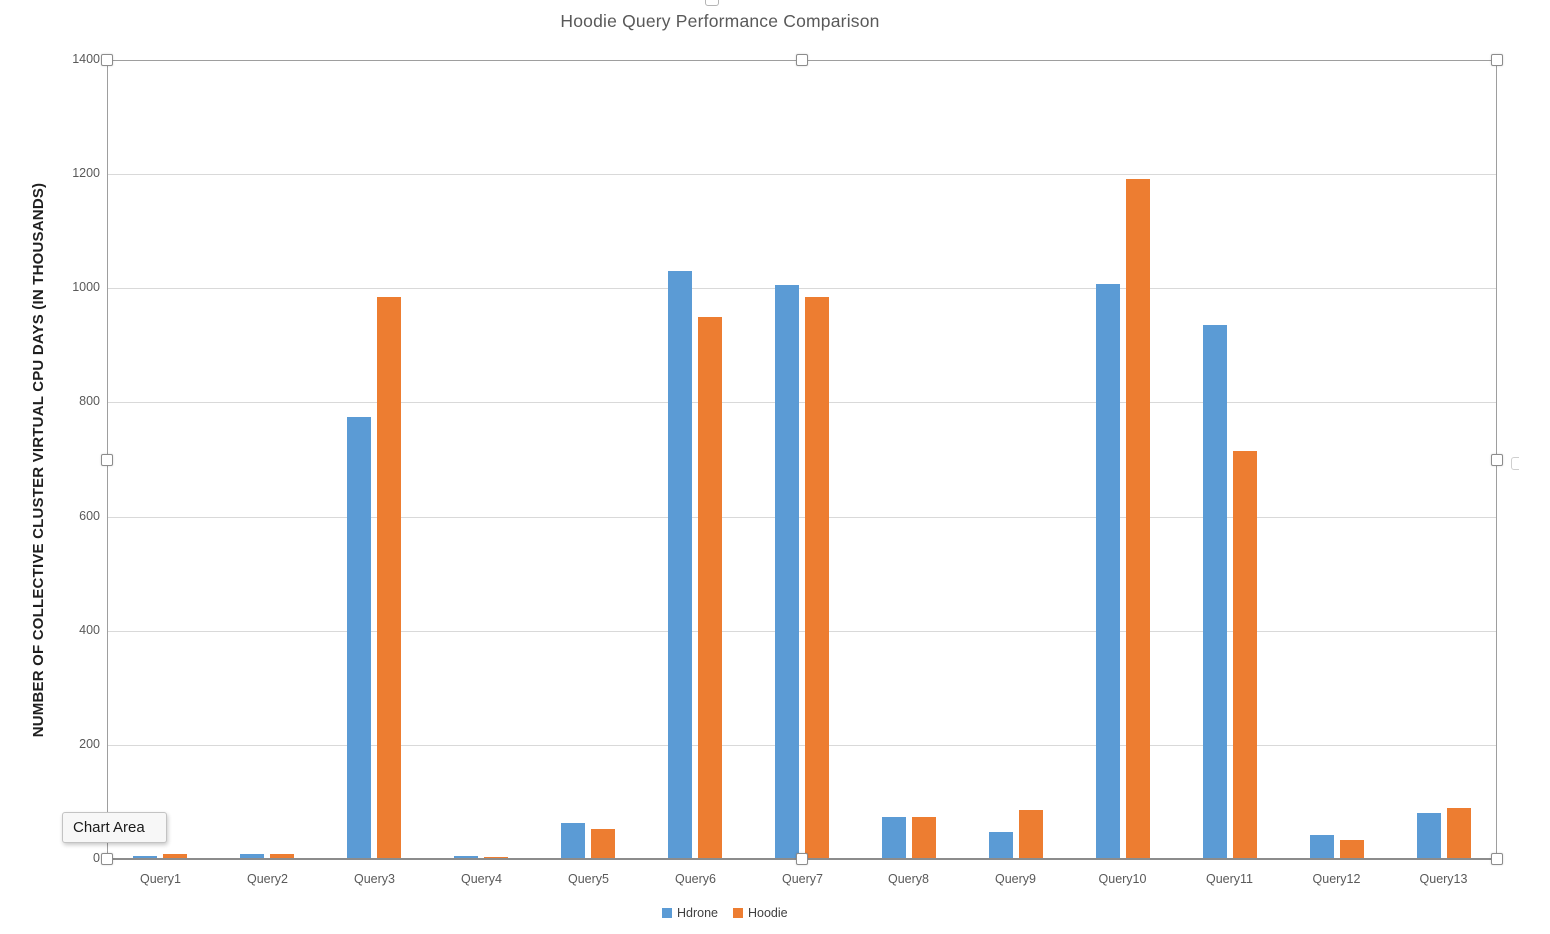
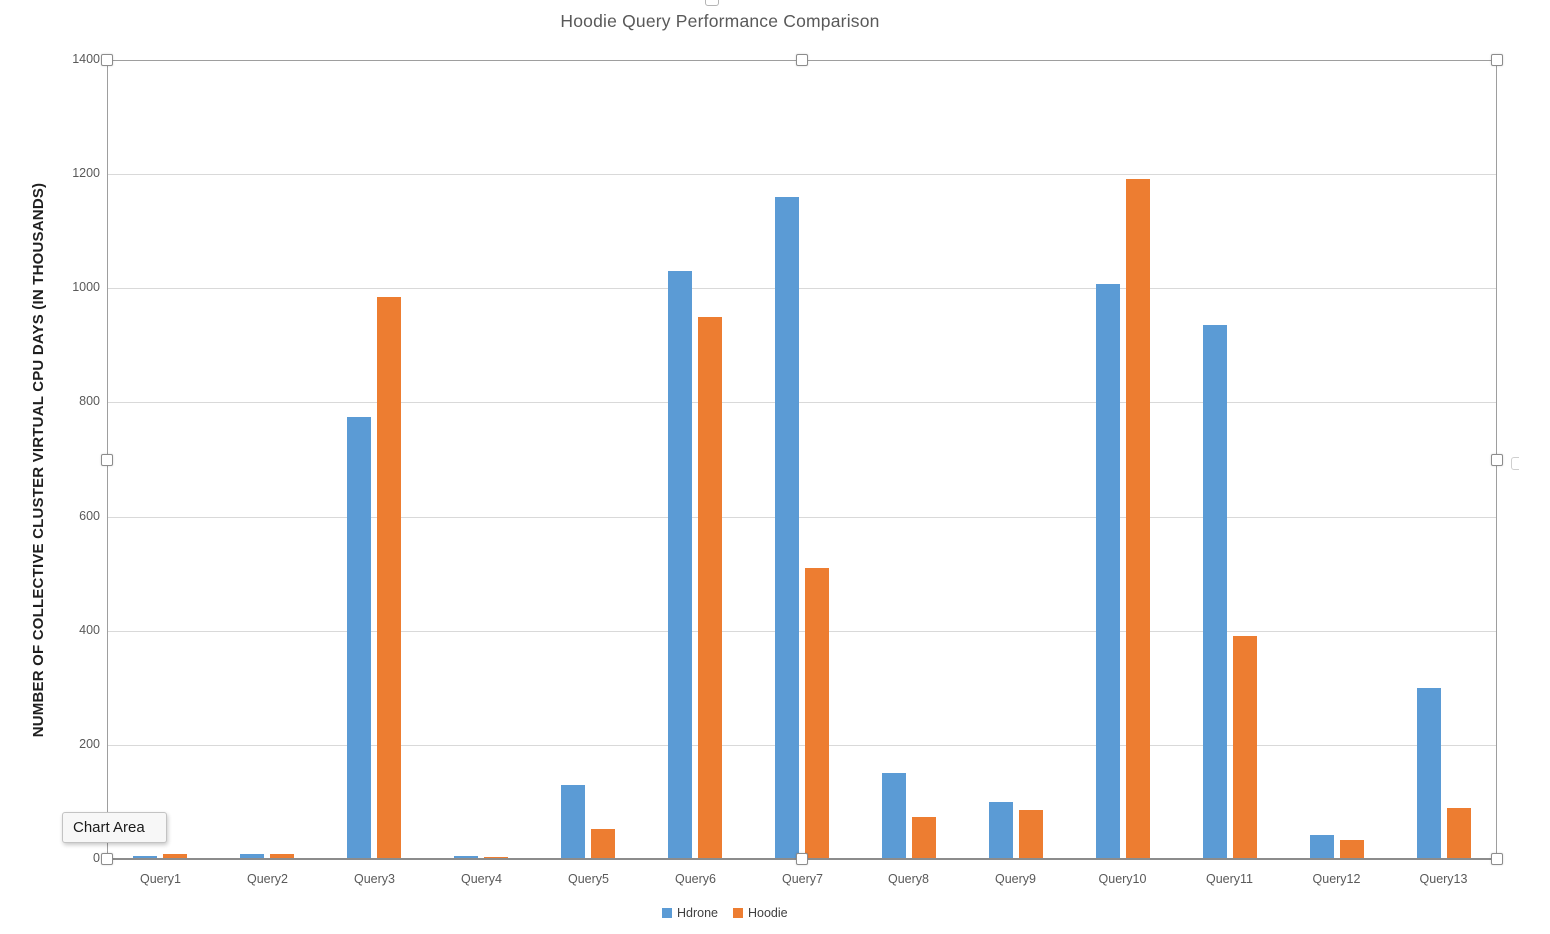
Hdrone/Query5: 60 -> 130
Hdrone/Query7: 1000 -> 1160
Hoodie/Query7: 980 -> 510
Hdrone/Query8: 70 -> 150
Hdrone/Query9: 50 -> 100
Hoodie/Query11: 720 -> 390
Hdrone/Query13: 80 -> 300
